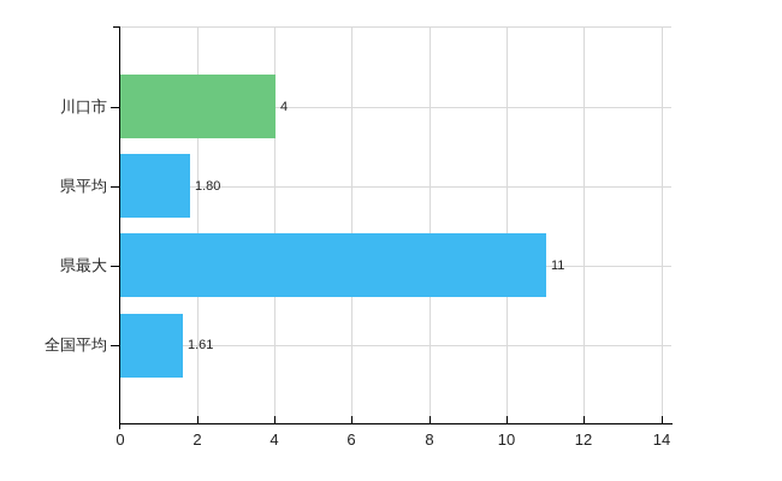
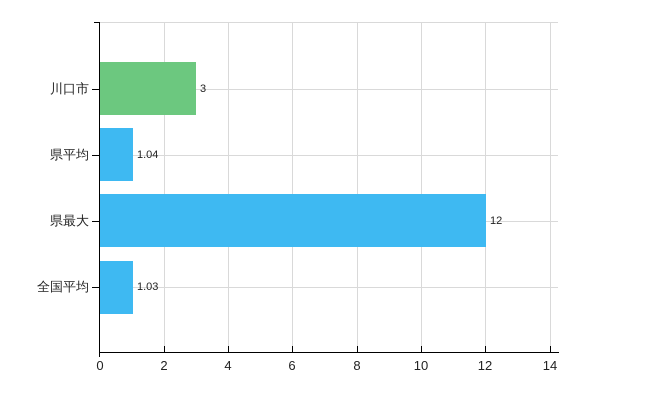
川口市: 4 -> 3
県平均: 1.80 -> 1.04
県最大: 11 -> 12
全国平均: 1.61 -> 1.03
